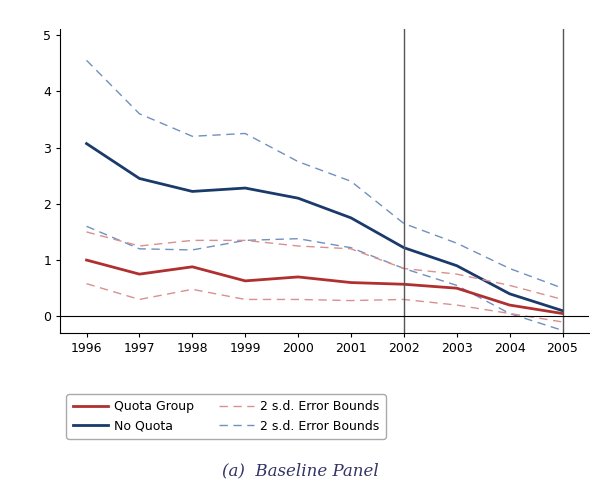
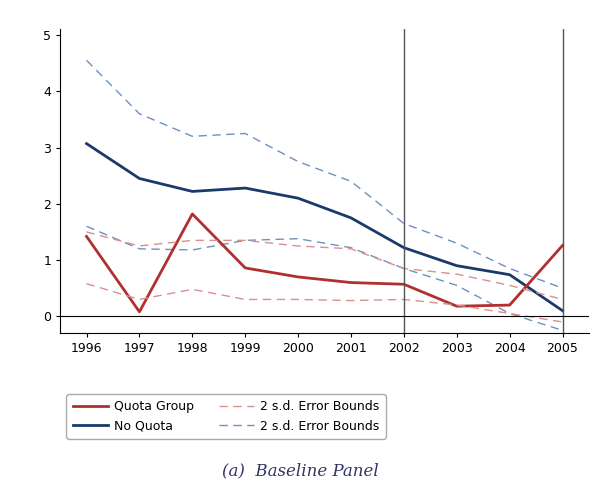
Quota Group/1996: 1.00 -> 1.42
Quota Group/1997: 0.75 -> 0.08
Quota Group/1998: 0.88 -> 1.82
Quota Group/1999: 0.63 -> 0.86
Quota Group/2003: 0.50 -> 0.18
No Quota/2004: 0.40 -> 0.74
Quota Group/2005: 0.05 -> 1.26
